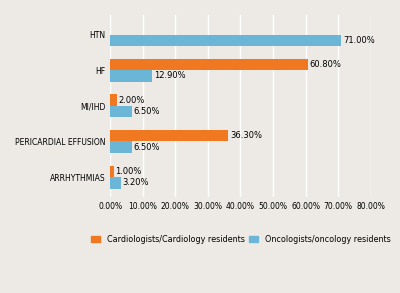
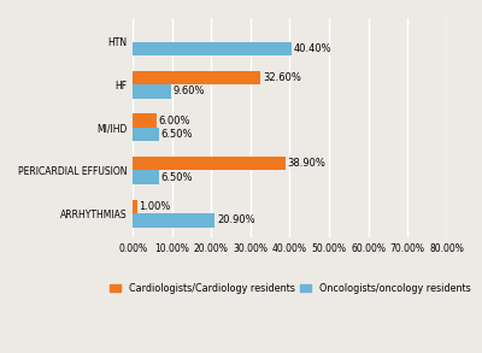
Oncologists/oncology residents/HTN: 71.00% -> 40.40%
Cardiologists/Cardiology residents/HF: 60.80% -> 32.60%
Oncologists/oncology residents/HF: 12.90% -> 9.60%
Cardiologists/Cardiology residents/MI/IHD: 2.00% -> 6.00%
Cardiologists/Cardiology residents/PERICARDIAL EFFUSION: 36.30% -> 38.90%
Oncologists/oncology residents/ARRHYTHMIAS: 3.20% -> 20.90%
